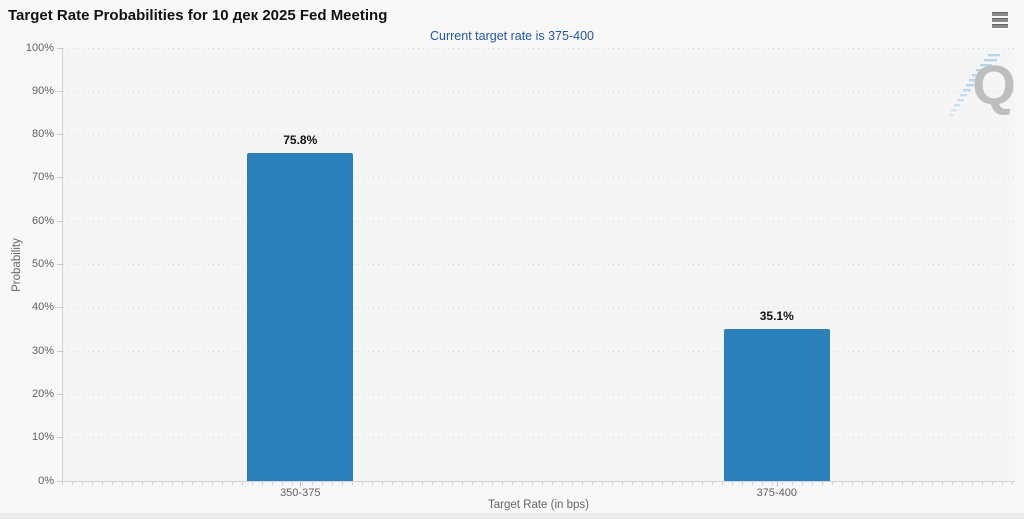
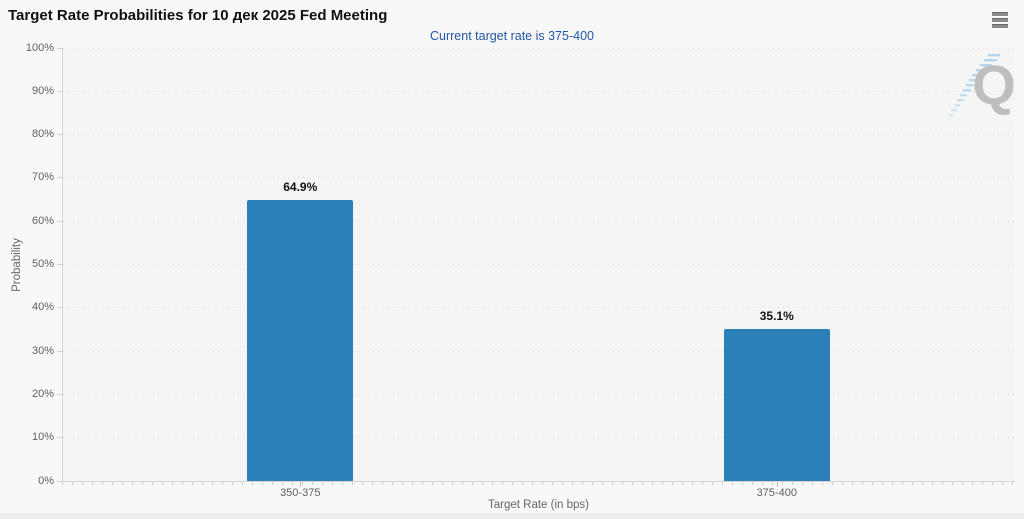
350-375: 75.8% -> 64.9%
